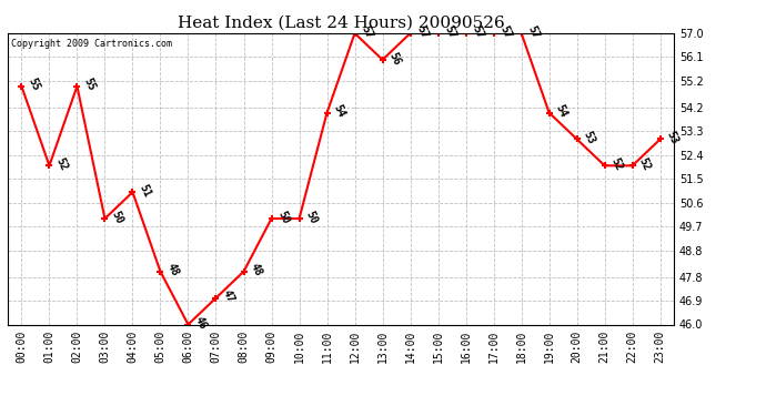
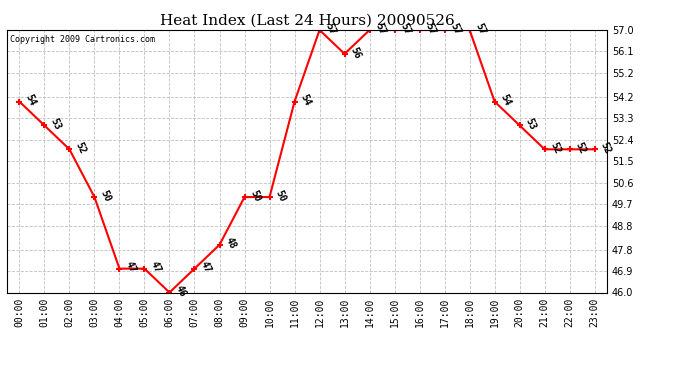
00:00: 55 -> 54
01:00: 52 -> 53
02:00: 55 -> 52
04:00: 51 -> 47
05:00: 48 -> 47
23:00: 53 -> 52
